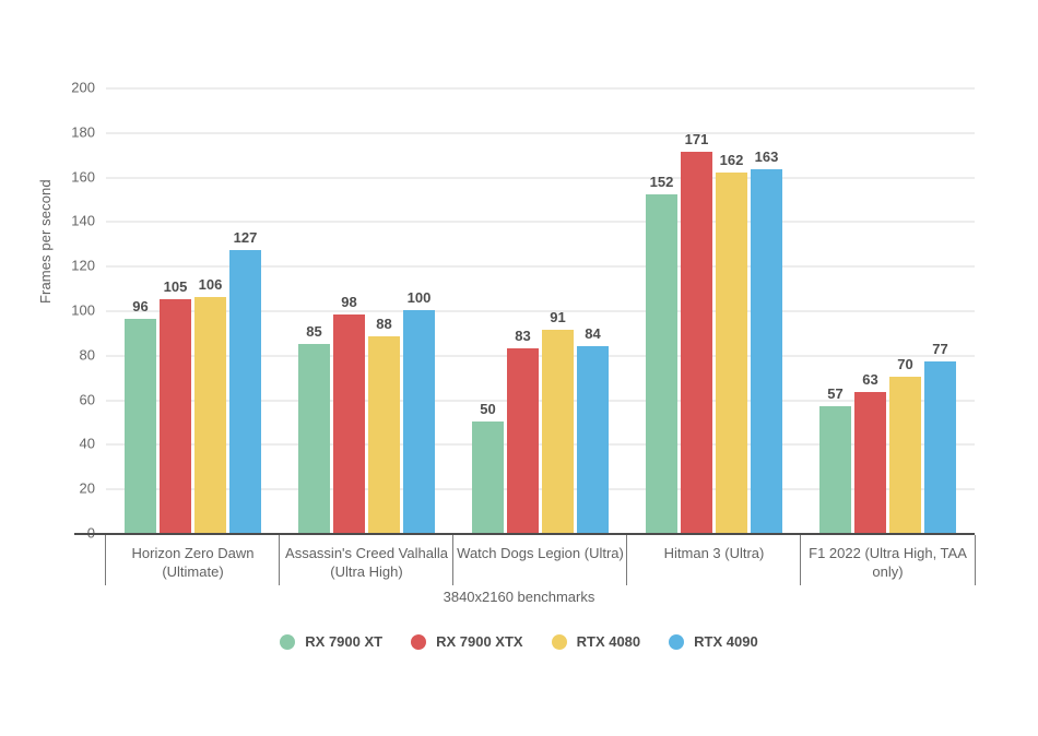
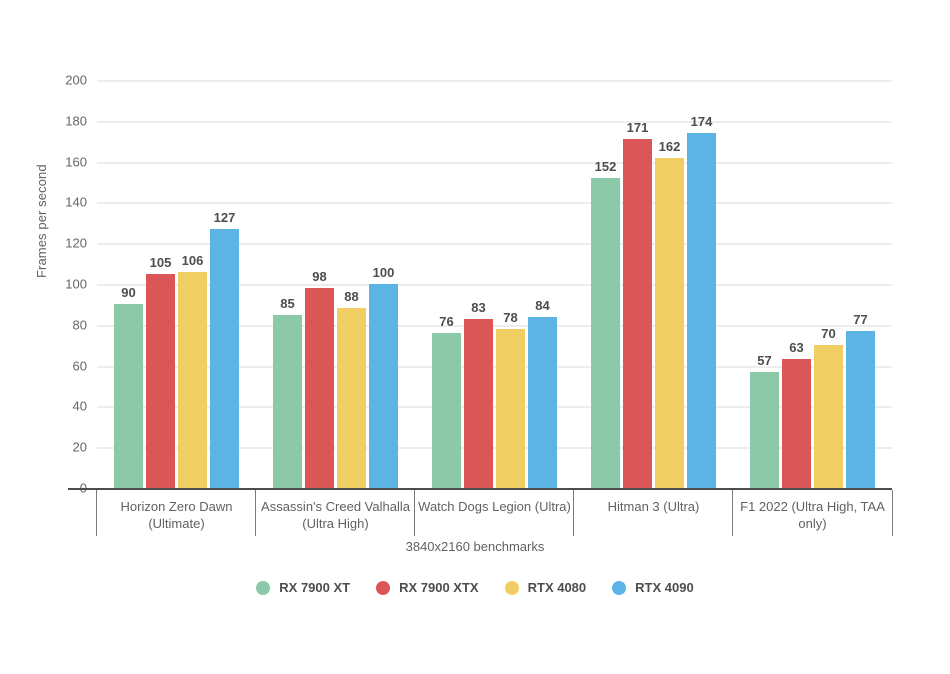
RX 7900 XT/Horizon Zero Dawn (Ultimate): 96 -> 90
RX 7900 XT/Watch Dogs Legion (Ultra): 50 -> 76
RTX 4080/Watch Dogs Legion (Ultra): 91 -> 78
RTX 4090/Hitman 3 (Ultra): 163 -> 174
